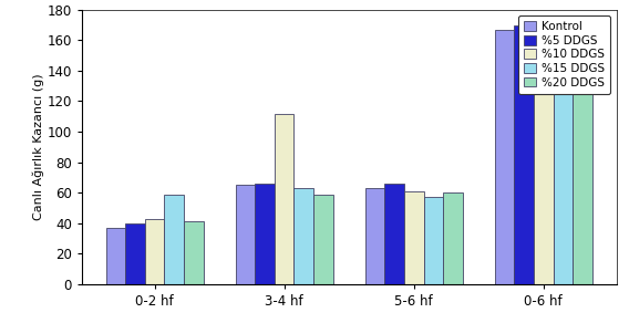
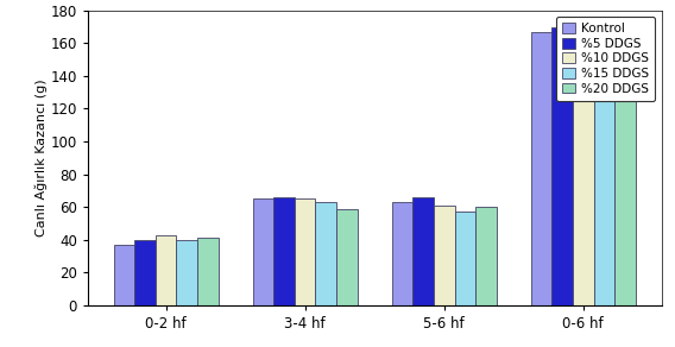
%15 DDGS/0-2 hf: 59 -> 40
%10 DDGS/3-4 hf: 112 -> 65
